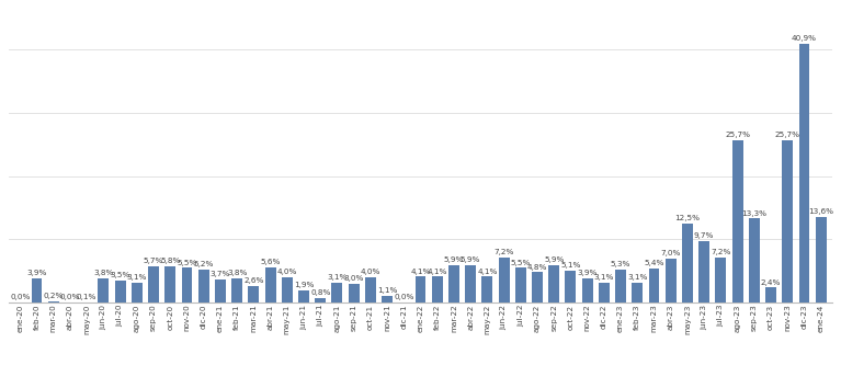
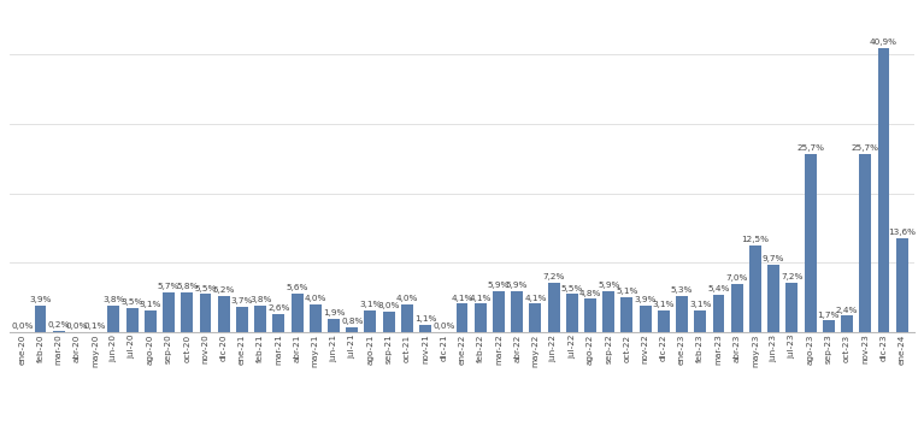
sep-23: 13,3% -> 1,7%
